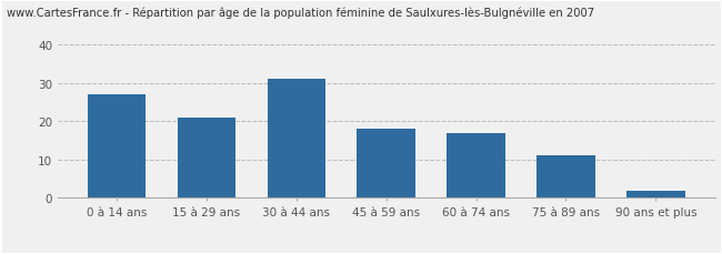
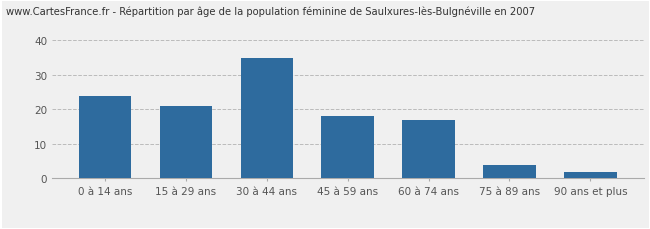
0 à 14 ans: 27 -> 24
30 à 44 ans: 31 -> 35
75 à 89 ans: 11 -> 4
